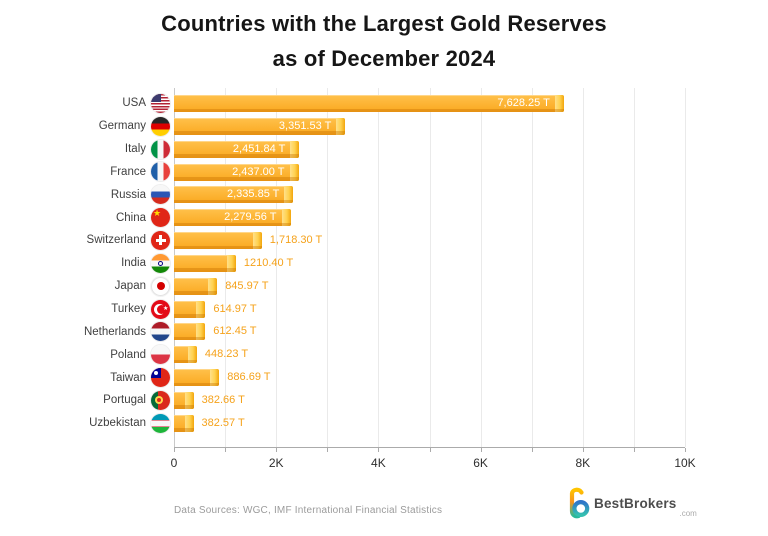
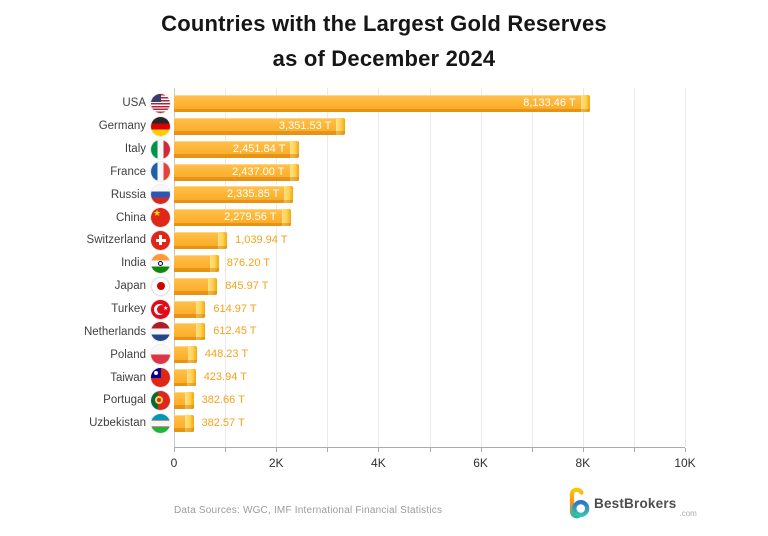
USA: 7,628.25 -> 8,133.46
Switzerland: 1,718.30 -> 1,039.94
India: 1210.40 -> 876.20
Taiwan: 886.69 -> 423.94
